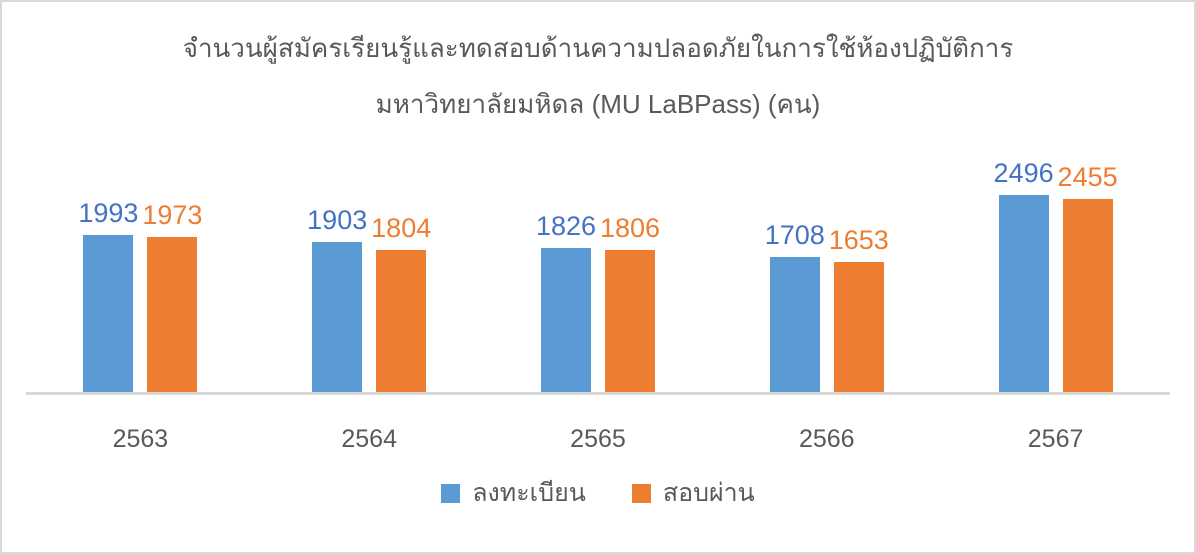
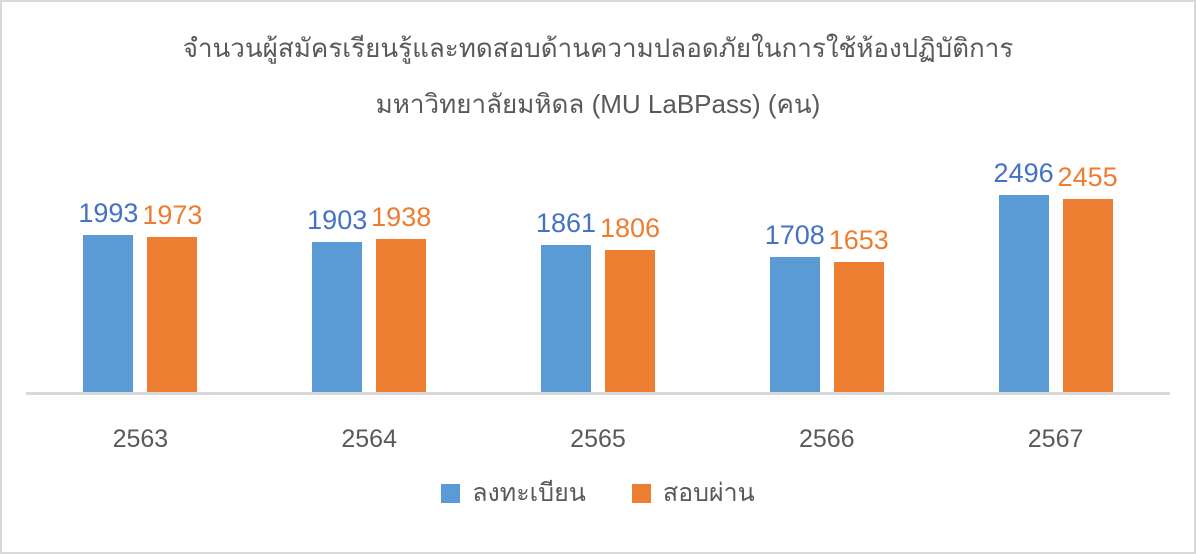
สอบผ่าน/2564: 1804 -> 1938
ลงทะเบียน/2565: 1826 -> 1861
